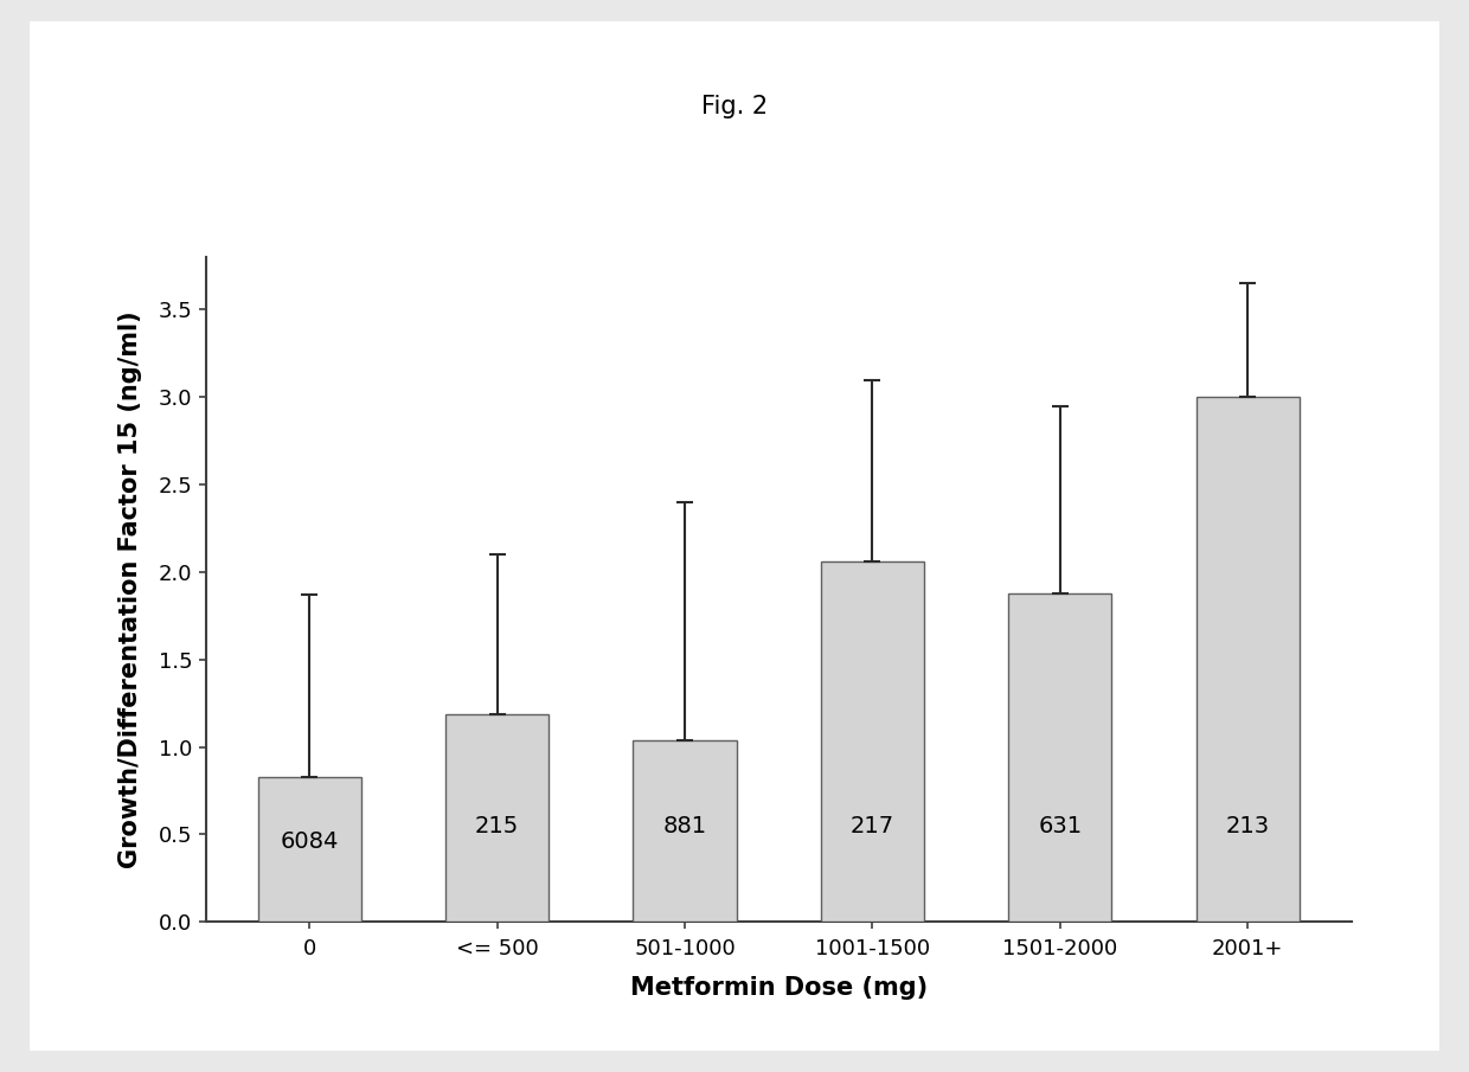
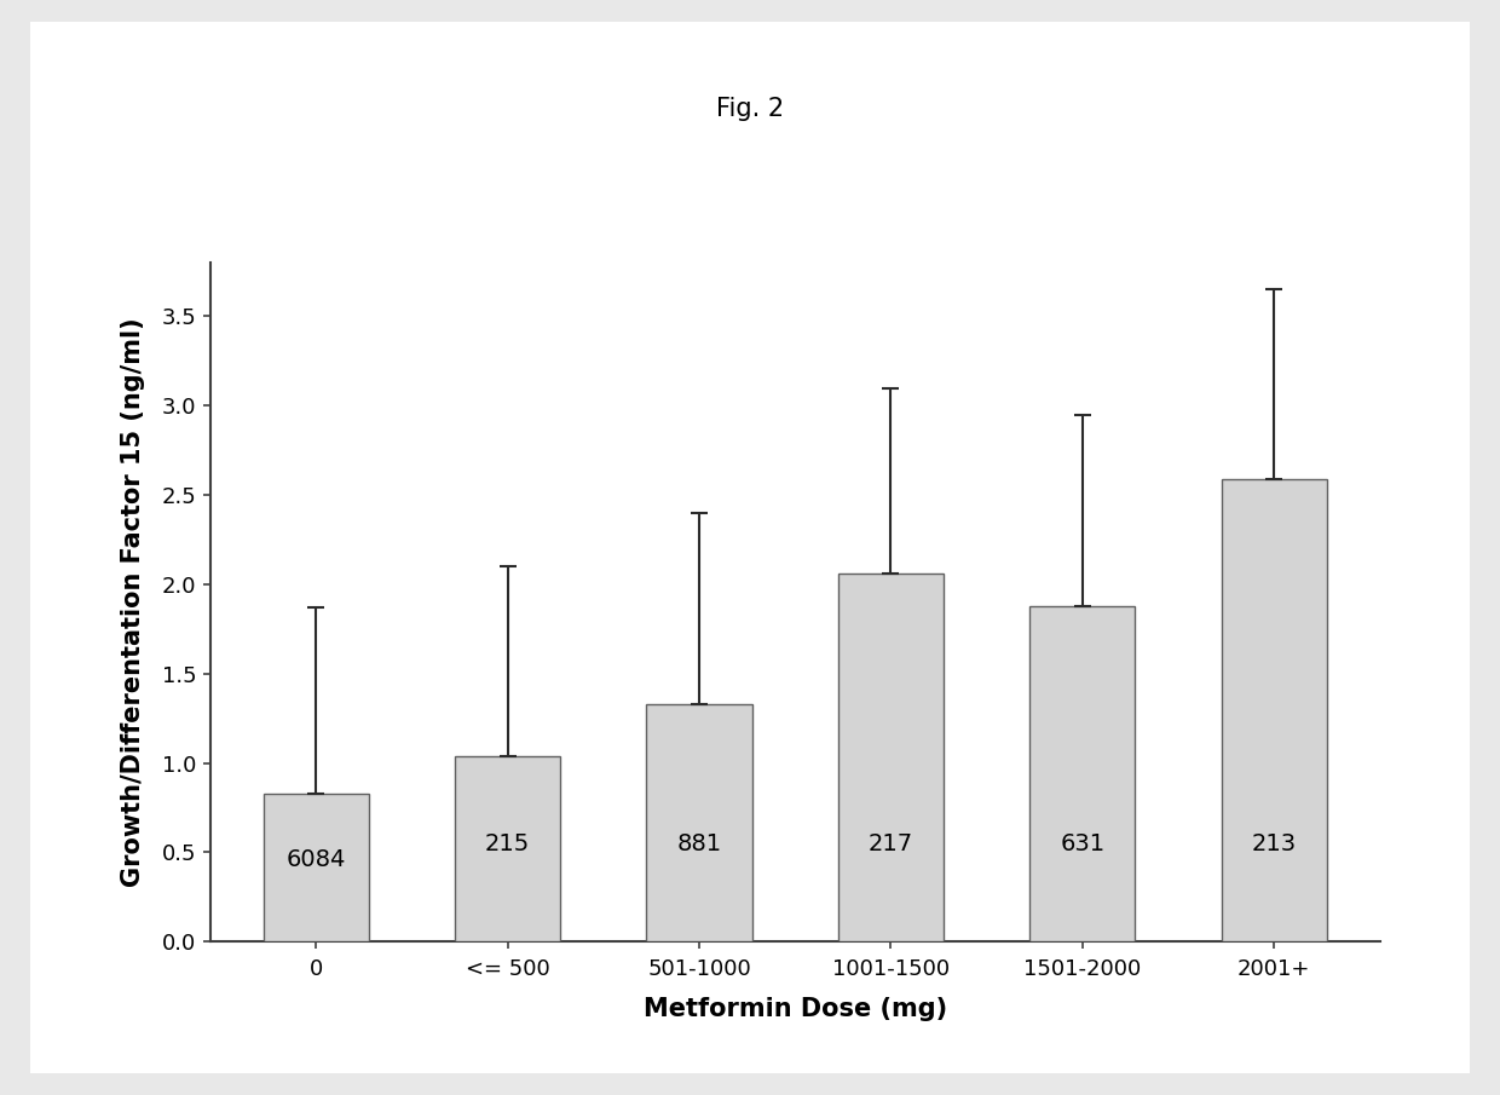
<= 500: 1.19 -> 1.04
501-1000: 1.04 -> 1.33
2001+: 3.00 -> 2.59
